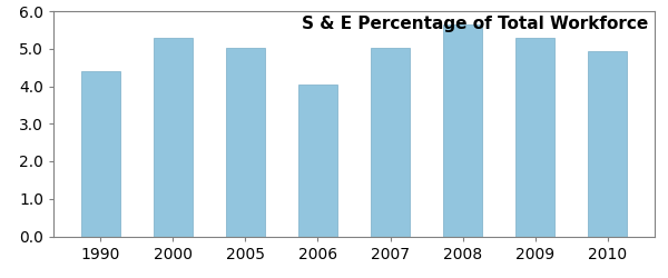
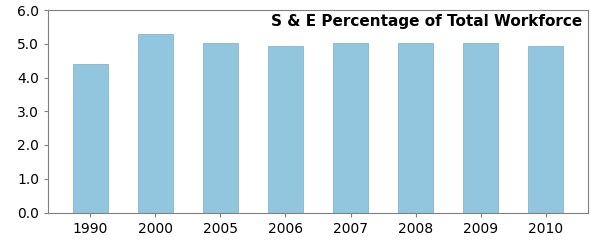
2006: 4.05 -> 4.93
2008: 5.65 -> 5.02
2009: 5.30 -> 5.02
